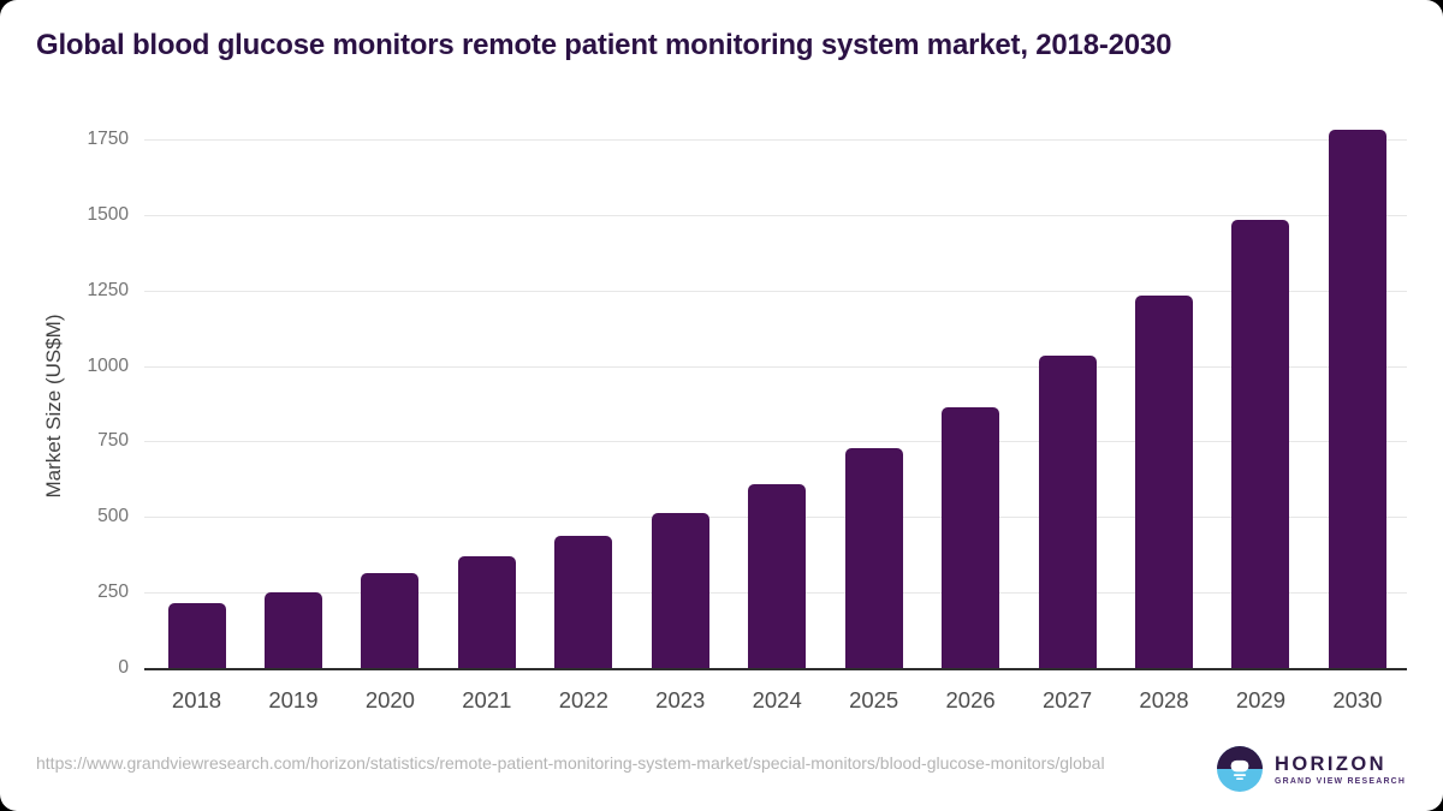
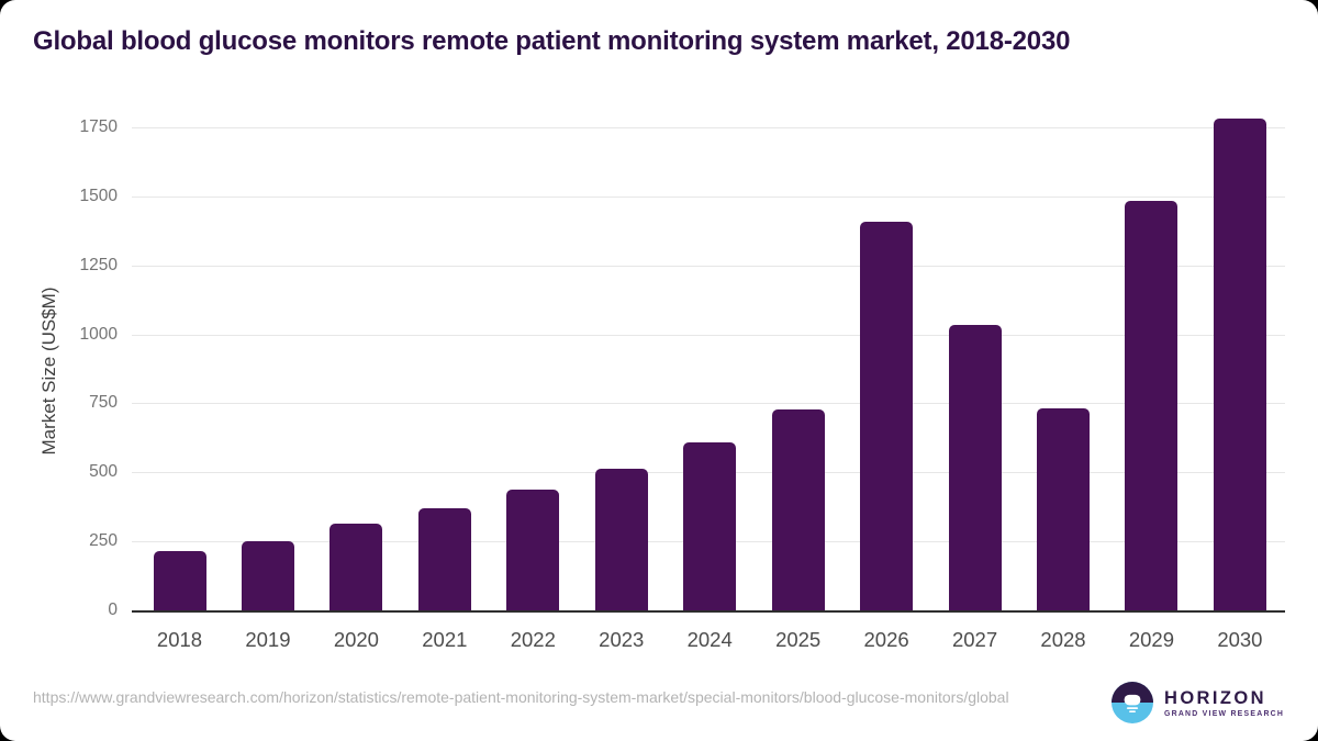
2026: 860 -> 1410
2028: 1230 -> 730
